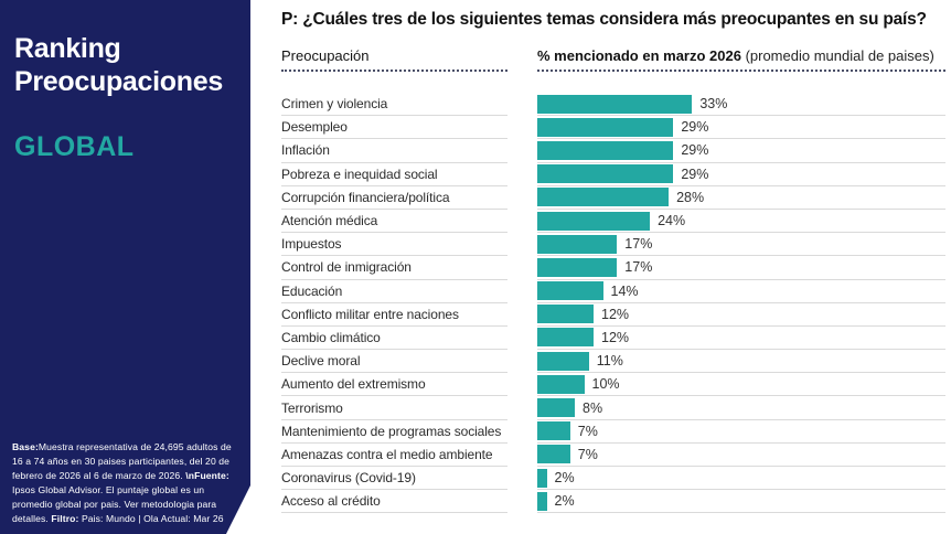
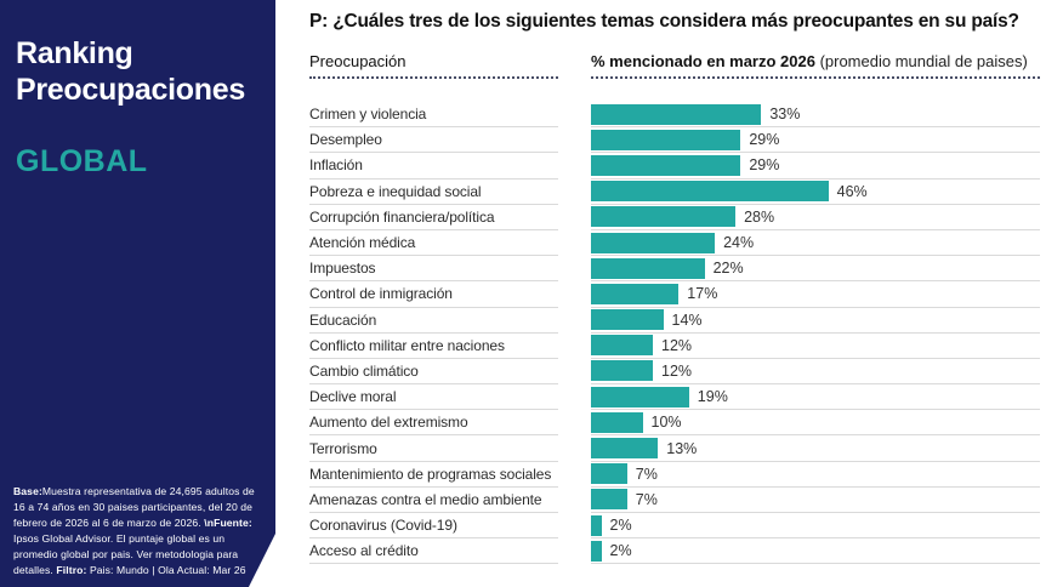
Pobreza e inequidad social: 29% -> 46%
Impuestos: 17% -> 22%
Declive moral: 11% -> 19%
Terrorismo: 8% -> 13%
